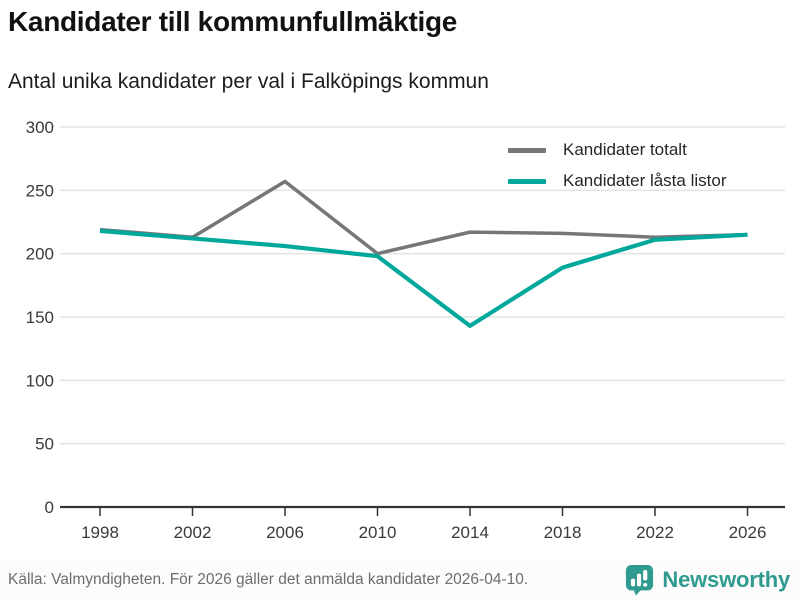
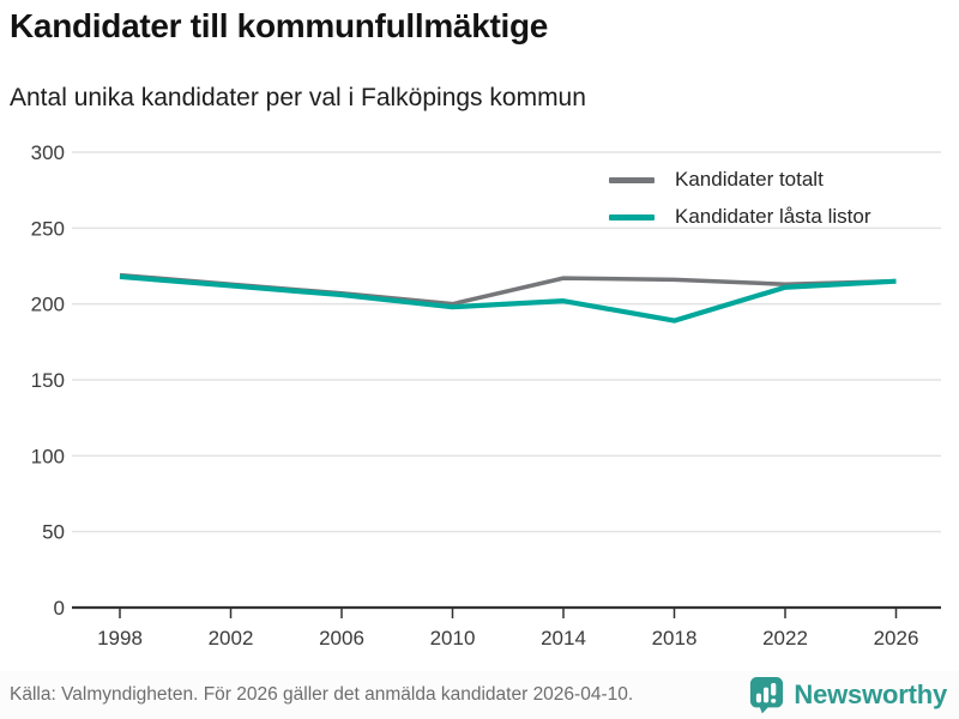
Kandidater totalt/2006: 257 -> 207
Kandidater låsta listor/2014: 143 -> 202
